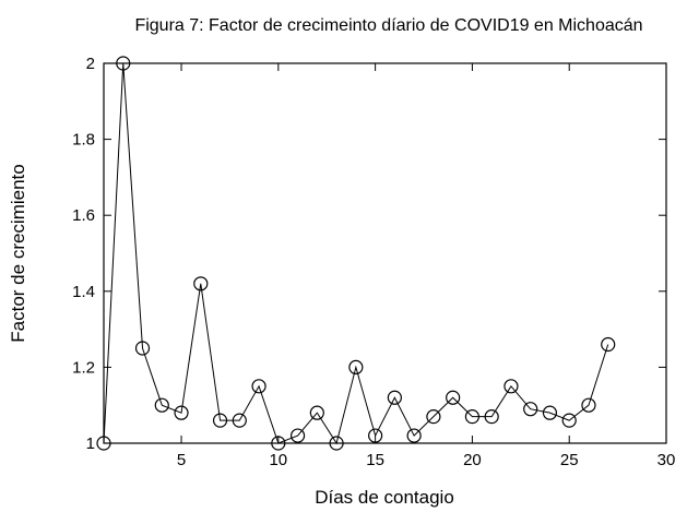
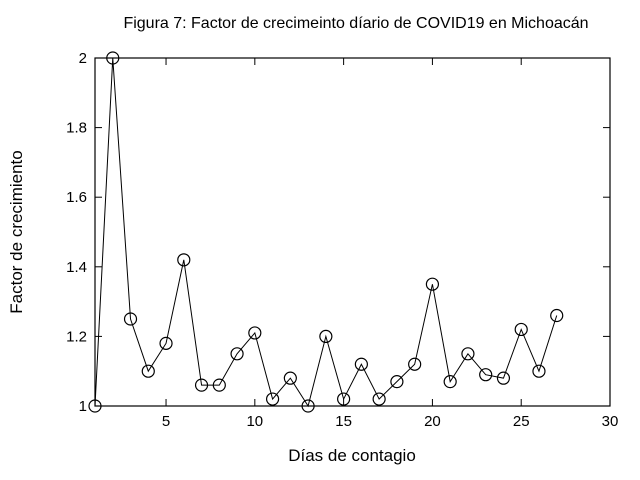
5: 1.08 -> 1.18
10: 1.00 -> 1.21
20: 1.07 -> 1.35
25: 1.06 -> 1.22
